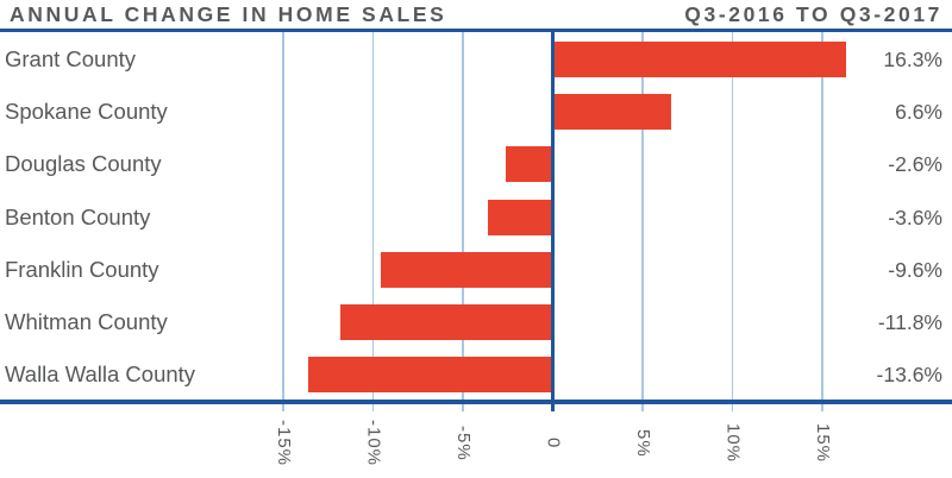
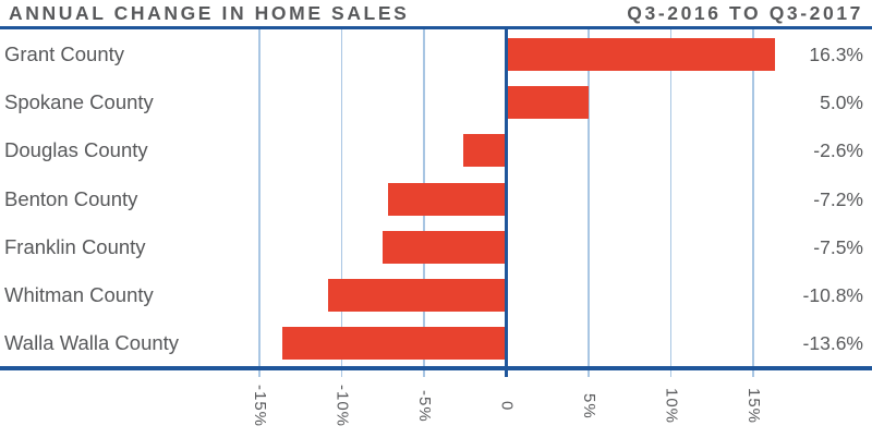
Spokane County: 6.6% -> 5.0%
Benton County: -3.6% -> -7.2%
Franklin County: -9.6% -> -7.5%
Whitman County: -11.8% -> -10.8%
